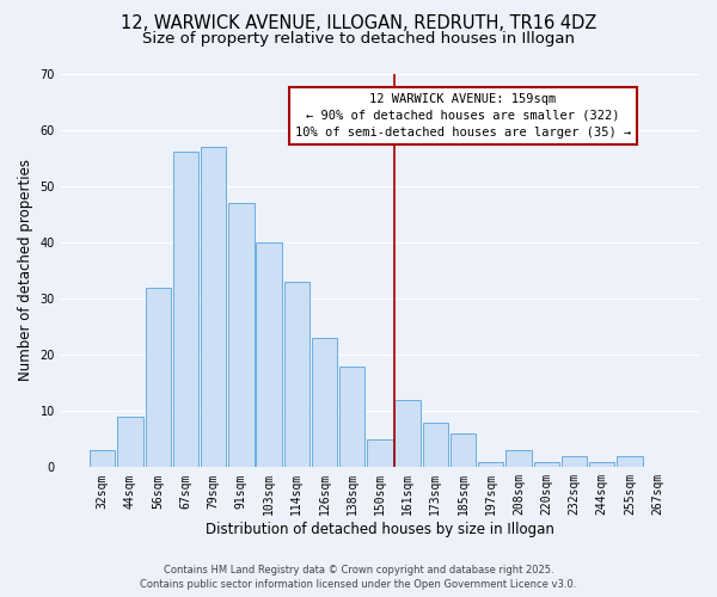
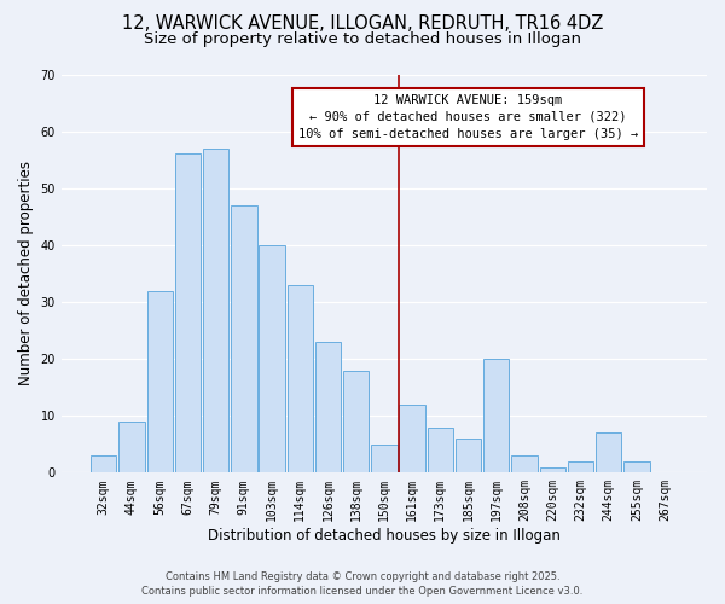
197sqm: 1 -> 20
244sqm: 1 -> 7
